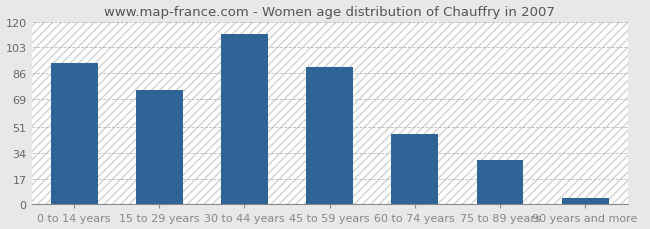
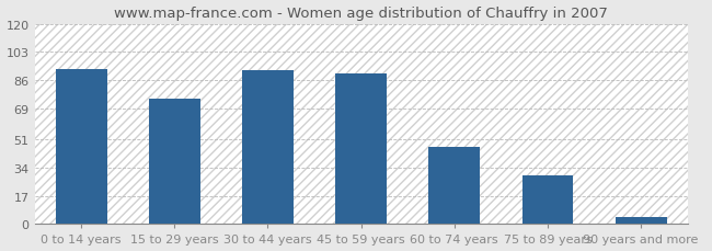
30 to 44 years: 112 -> 92
